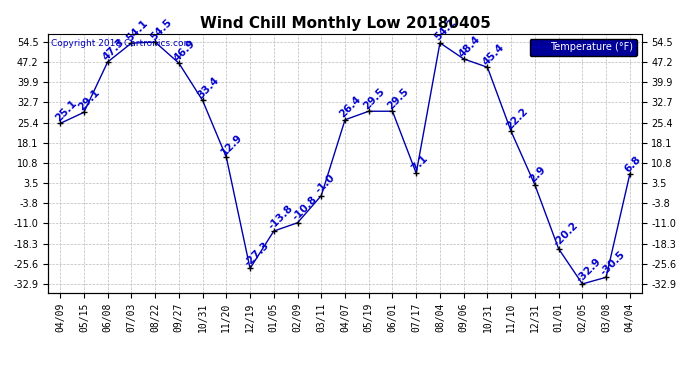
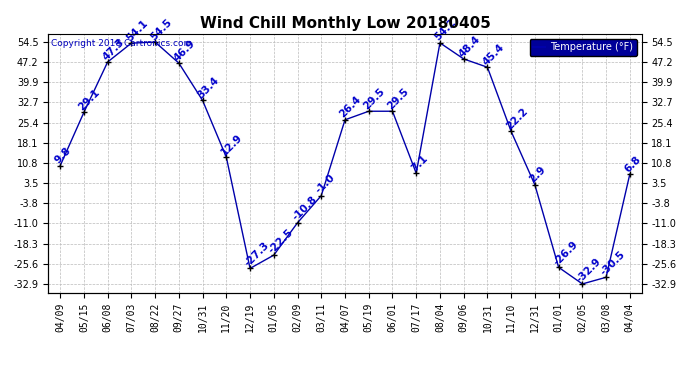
04/09: 25.1 -> 9.8
01/05: -13.8 -> -22.5
01/01: -20.2 -> -26.9
